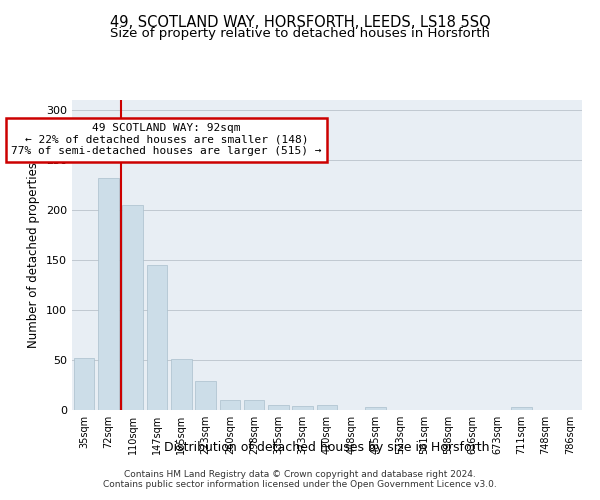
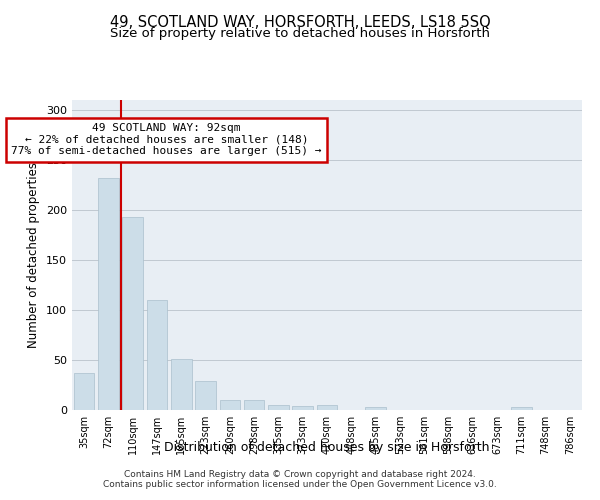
35sqm: 52 -> 37
110sqm: 205 -> 193
147sqm: 145 -> 110
